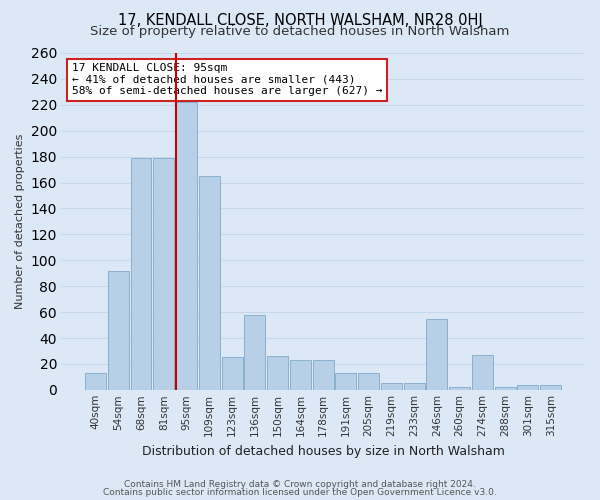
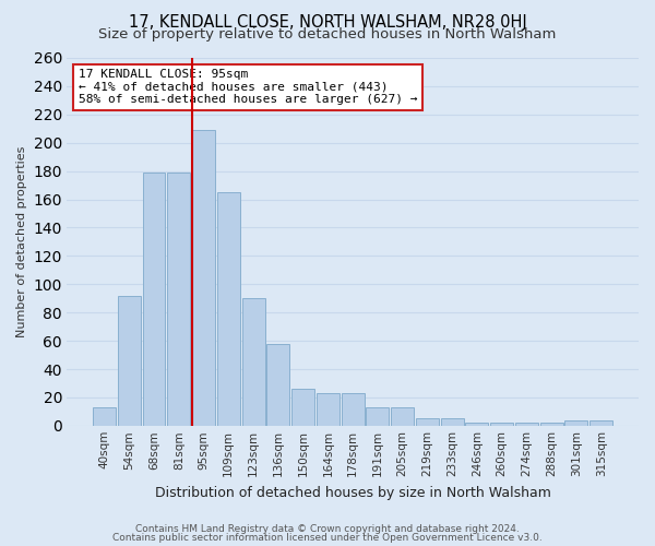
95sqm: 222 -> 209
123sqm: 25 -> 90
246sqm: 55 -> 2
274sqm: 27 -> 2
